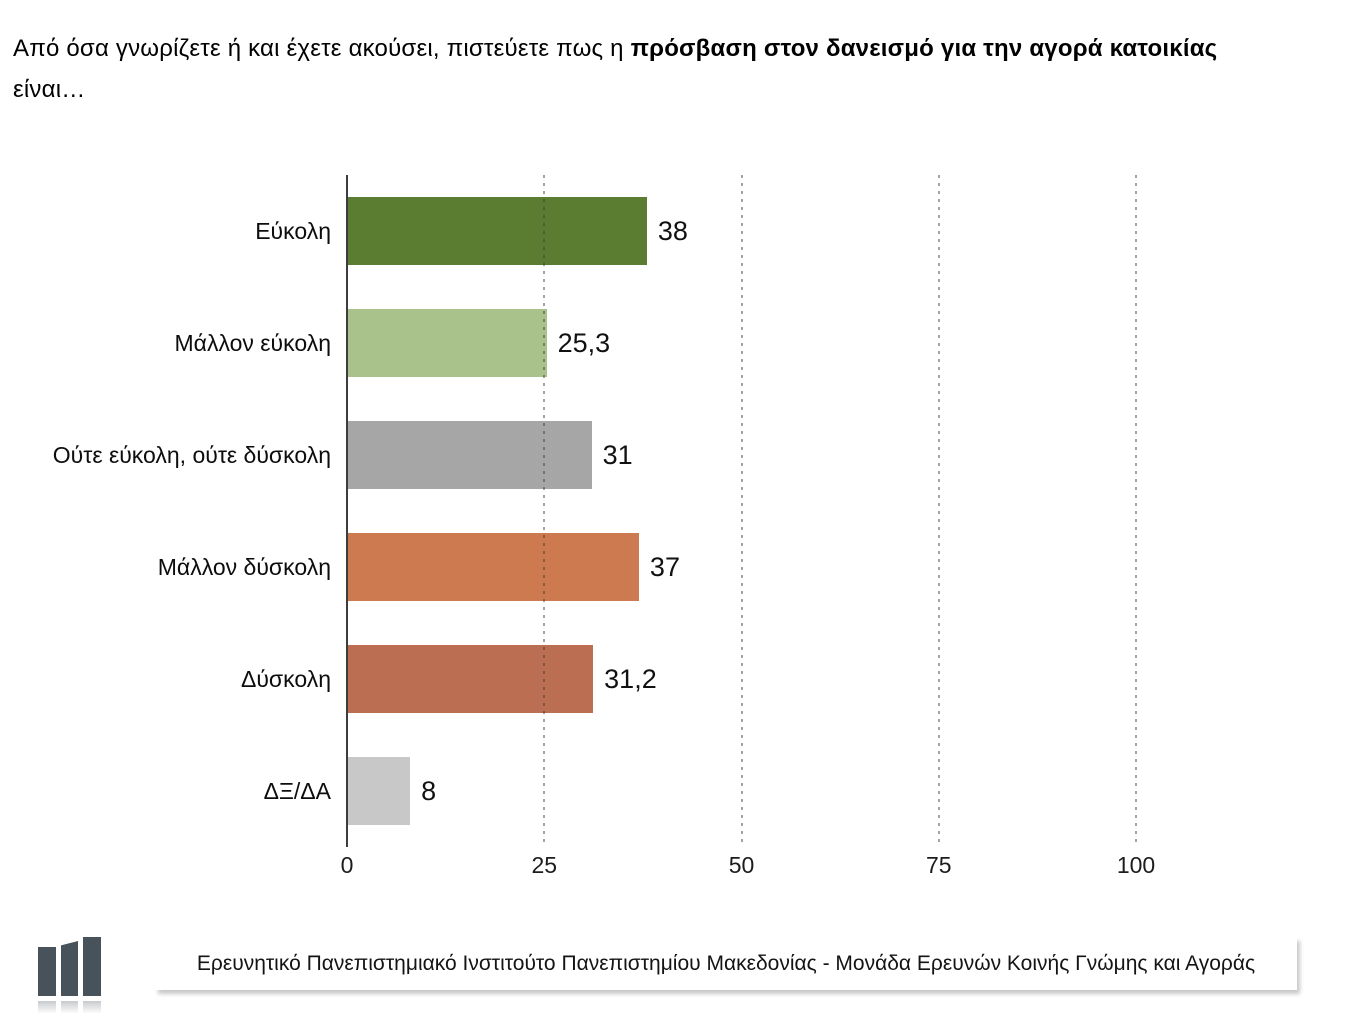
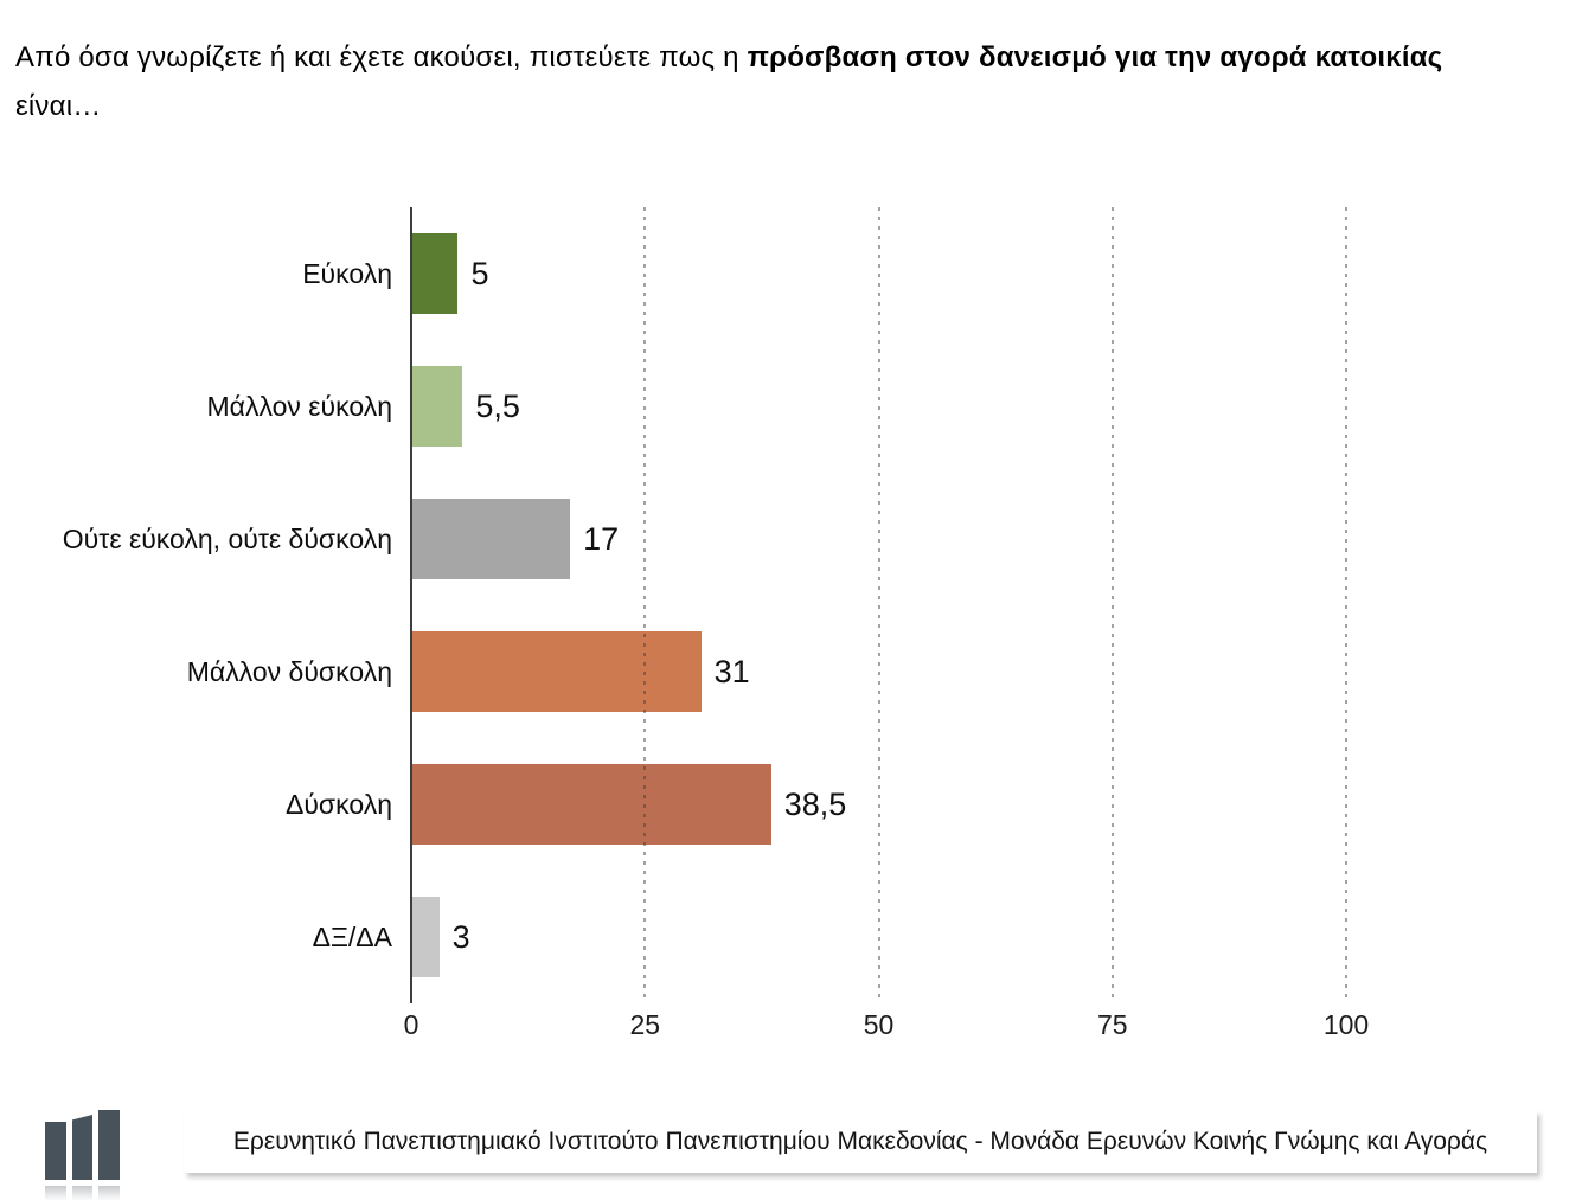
Εύκολη: 38 -> 5
Μάλλον εύκολη: 25,3 -> 5,5
Ούτε εύκολη, ούτε δύσκολη: 31 -> 17
Μάλλον δύσκολη: 37 -> 31
Δύσκολη: 31,2 -> 38,5
ΔΞ/ΔΑ: 8 -> 3
